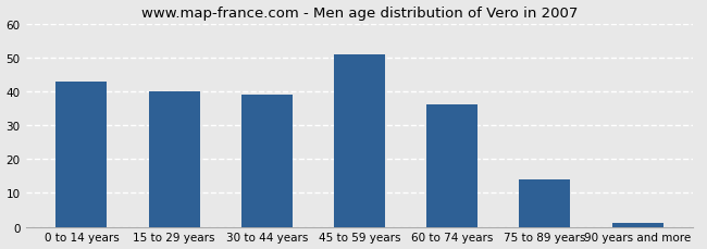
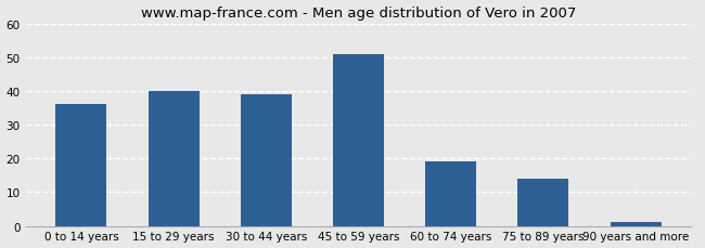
0 to 14 years: 43 -> 36
60 to 74 years: 36 -> 19
